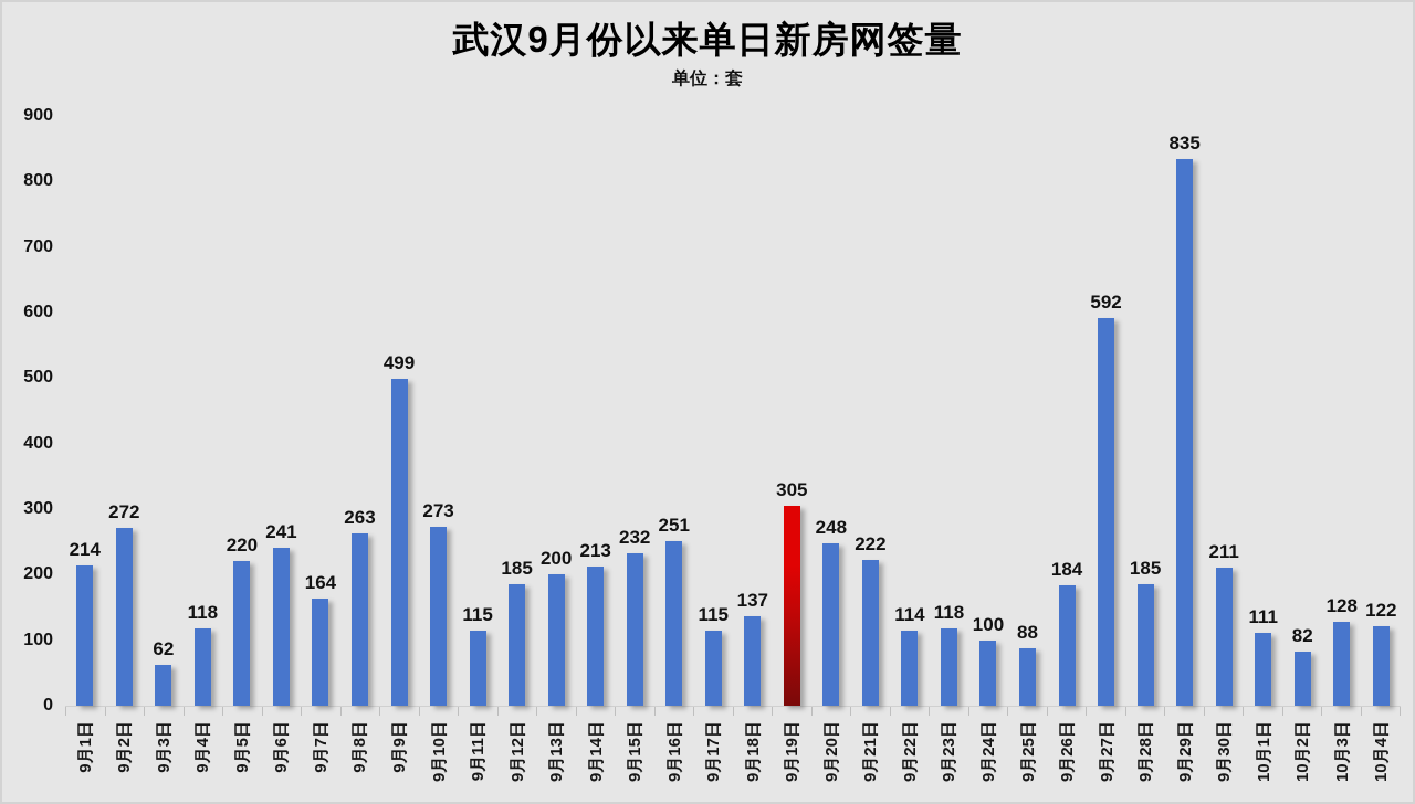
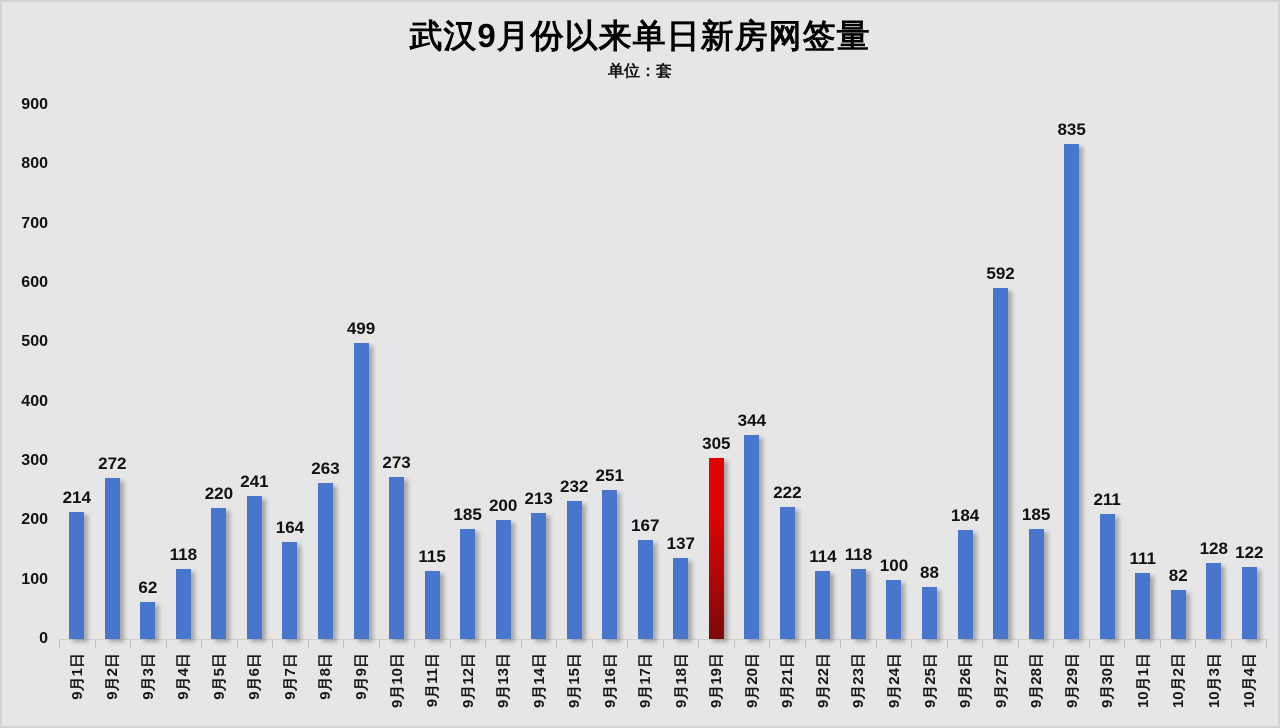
9月17日: 115 -> 167
9月20日: 248 -> 344
